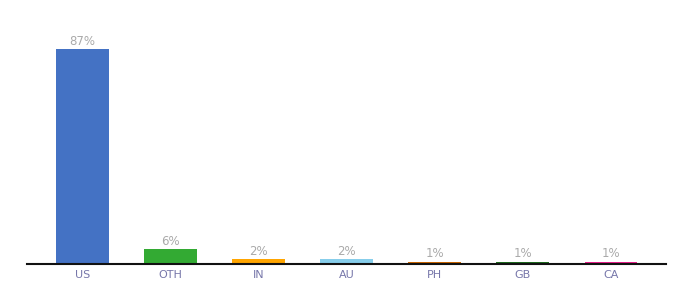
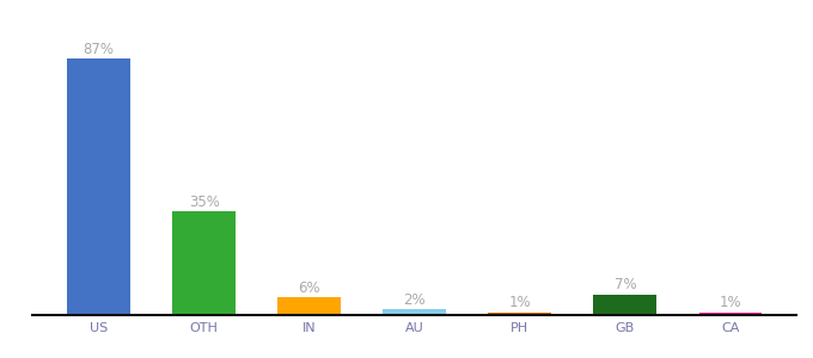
OTH: 6% -> 35%
IN: 2% -> 6%
GB: 1% -> 7%
